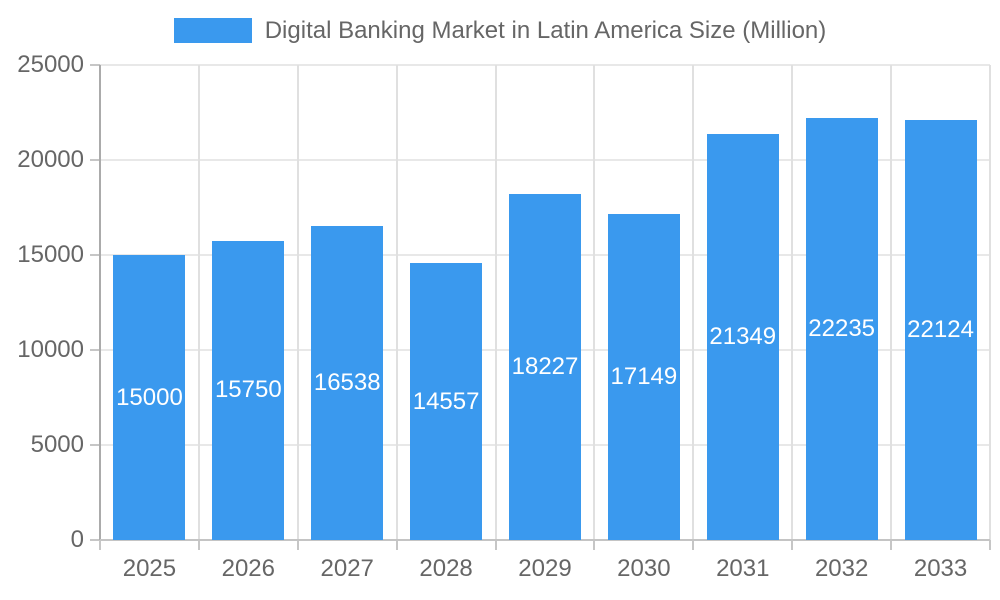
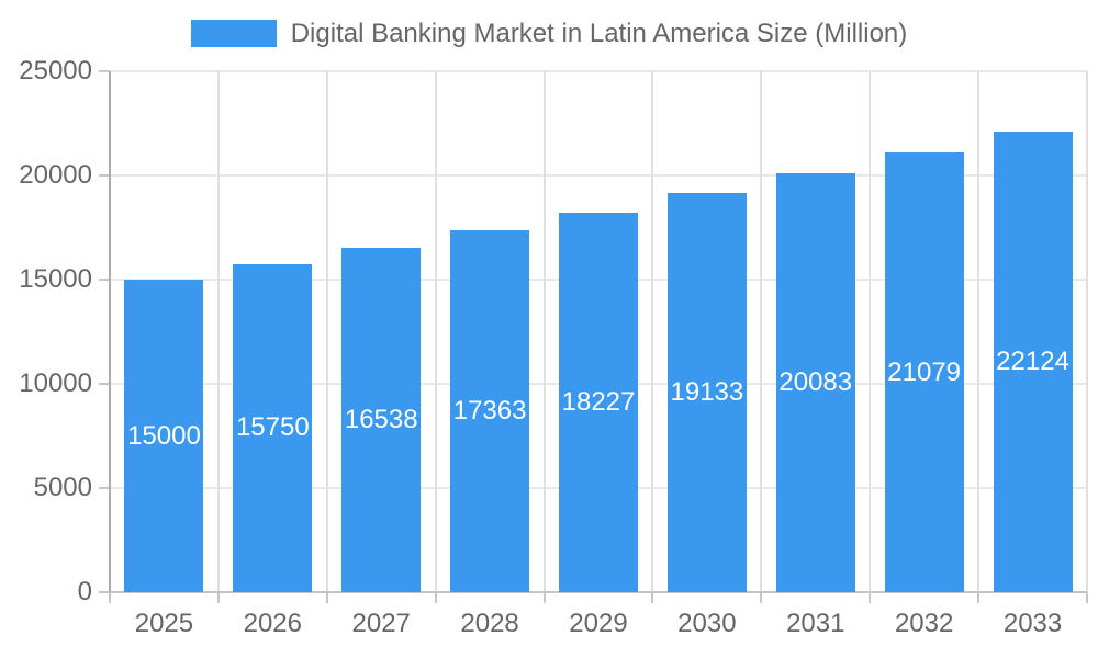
2028: 14557 -> 17363
2030: 17149 -> 19133
2031: 21349 -> 20083
2032: 22235 -> 21079
